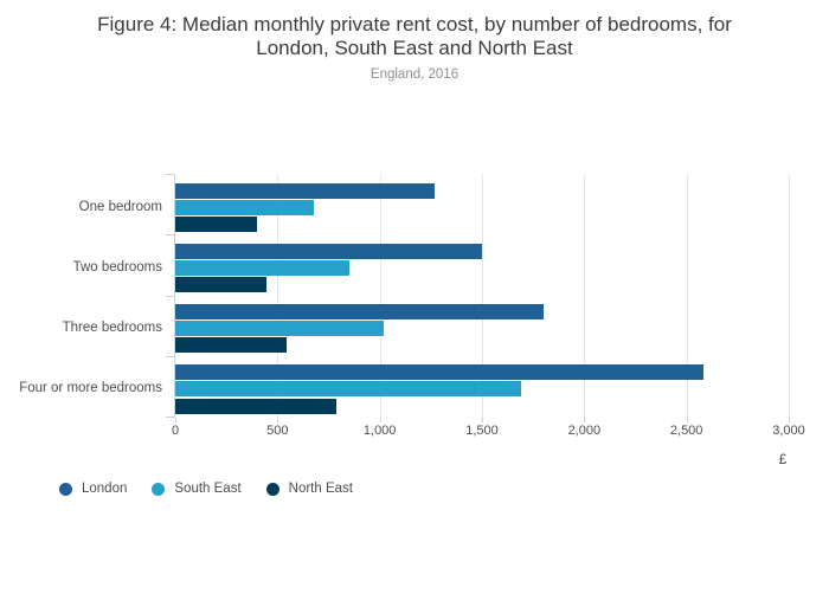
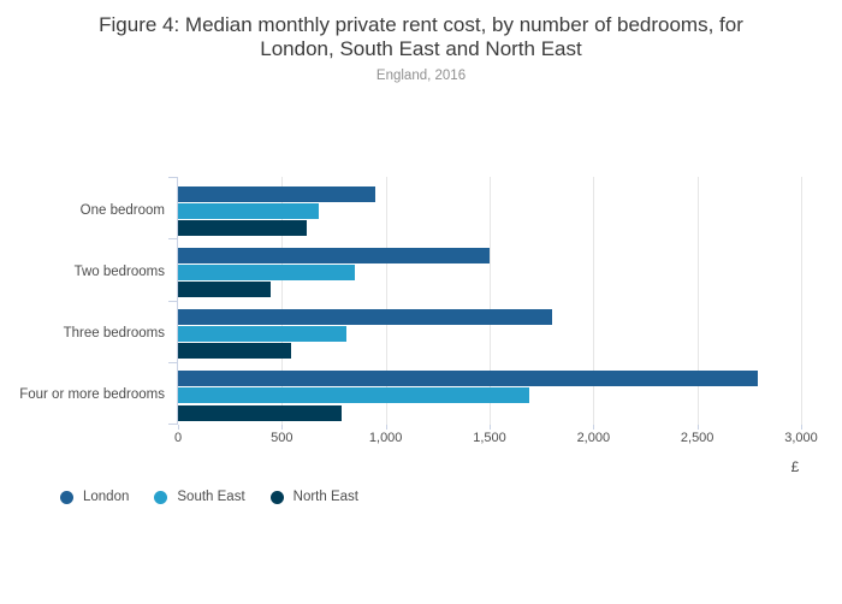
London/One bedroom: 1270 -> 950
North East/One bedroom: 400 -> 620
South East/Three bedrooms: 1020 -> 810
London/Four or more bedrooms: 2580 -> 2790
